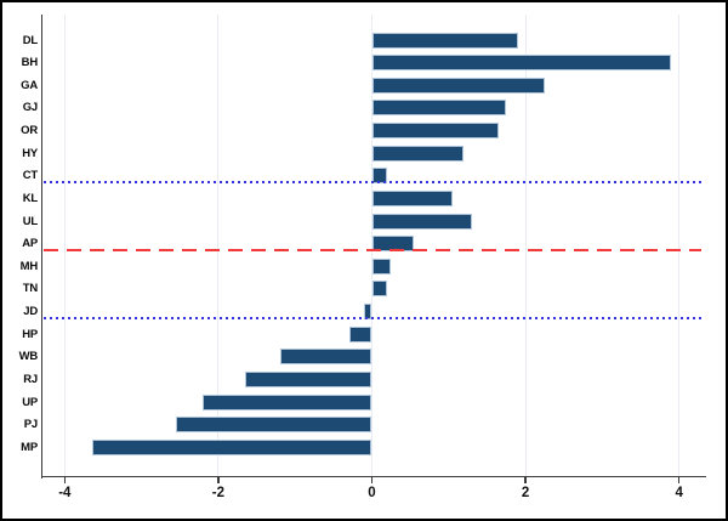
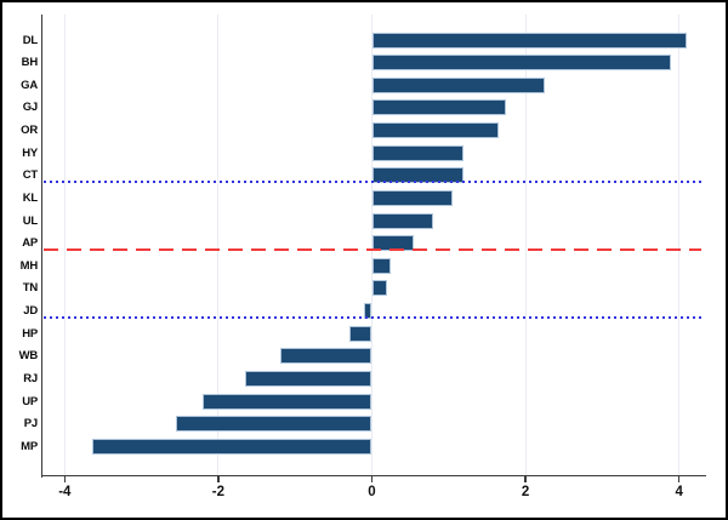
DL: 1.9 -> 4.1
CT: 0.2 -> 1.2
UL: 1.3 -> 0.8
